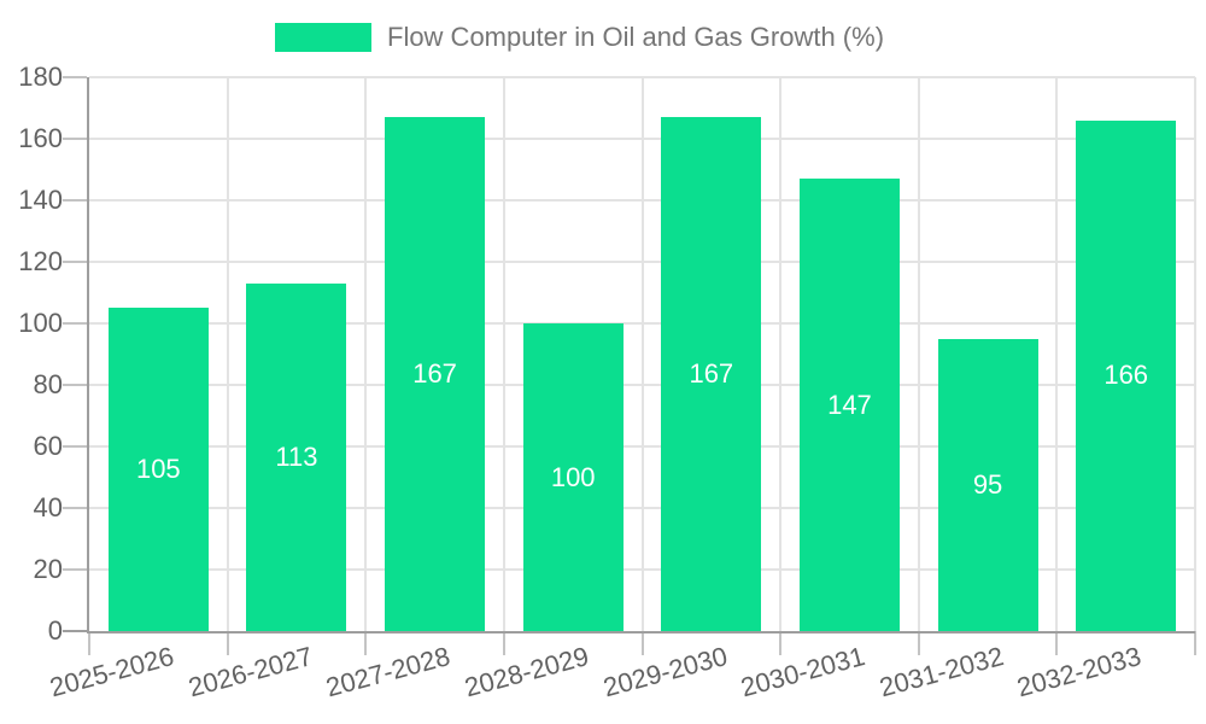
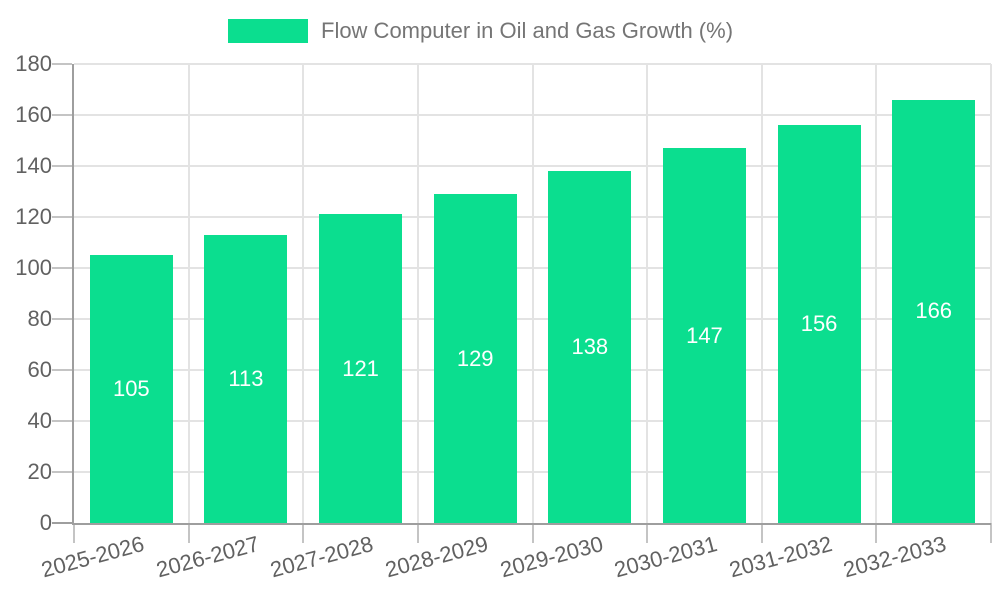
2027-2028: 167 -> 121
2028-2029: 100 -> 129
2029-2030: 167 -> 138
2031-2032: 95 -> 156
